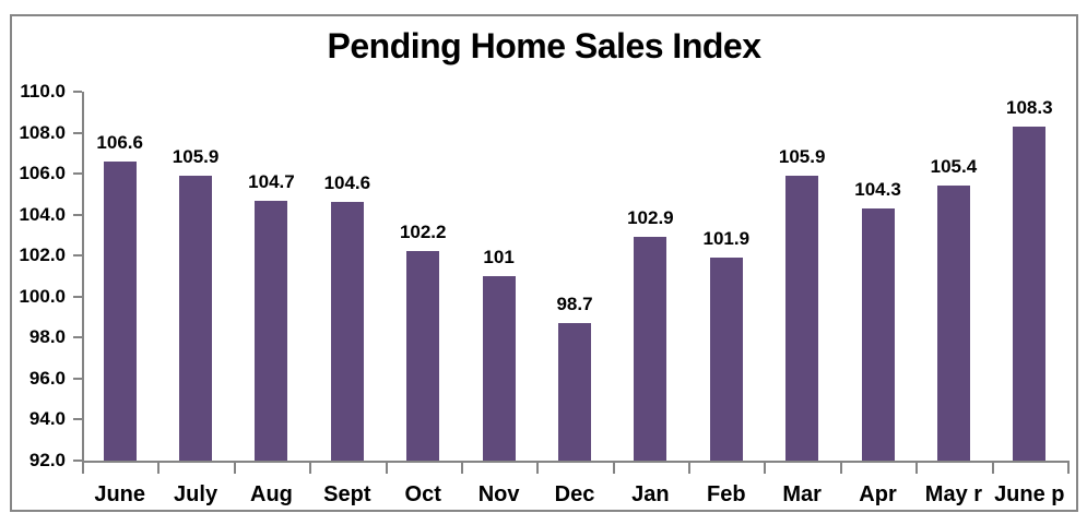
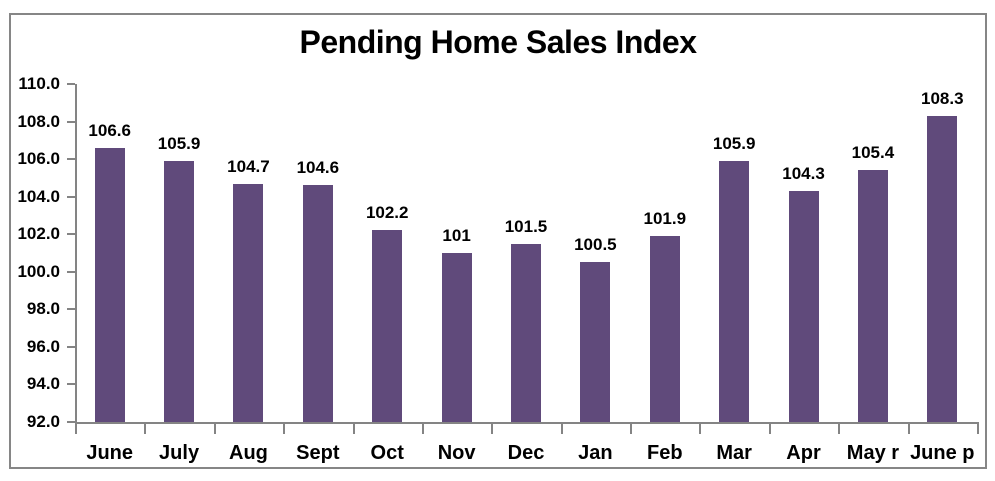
Dec: 98.7 -> 101.5
Jan: 102.9 -> 100.5
